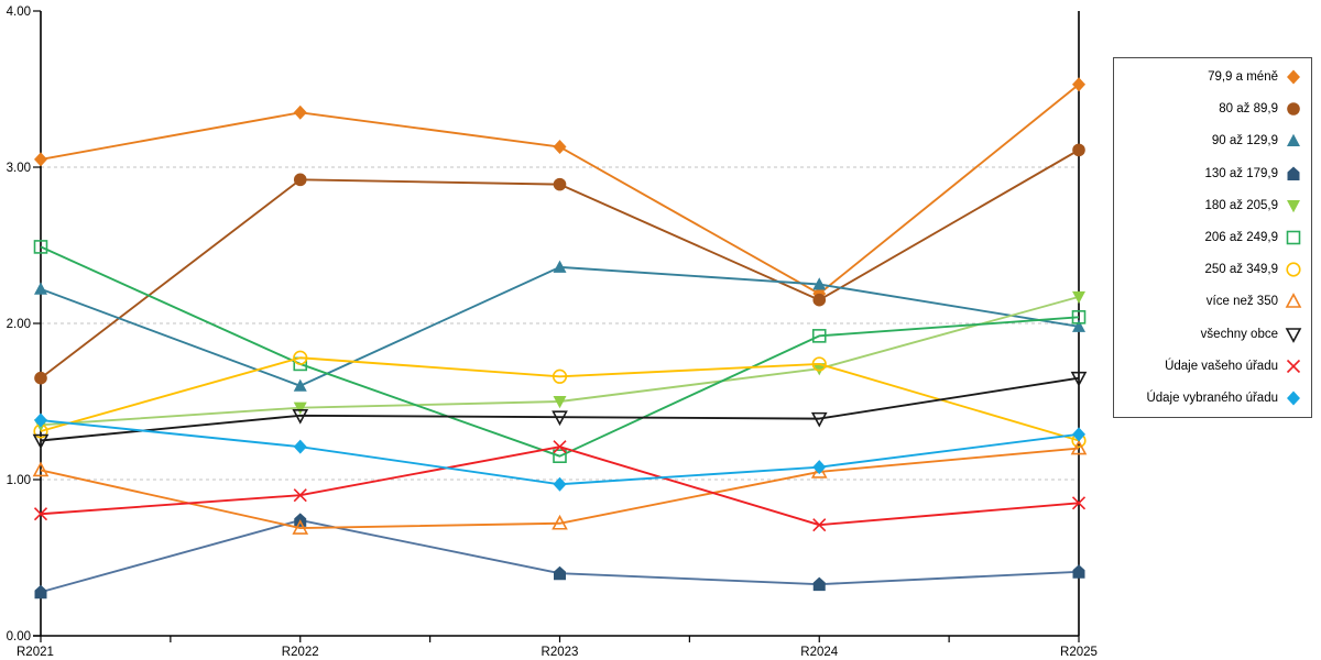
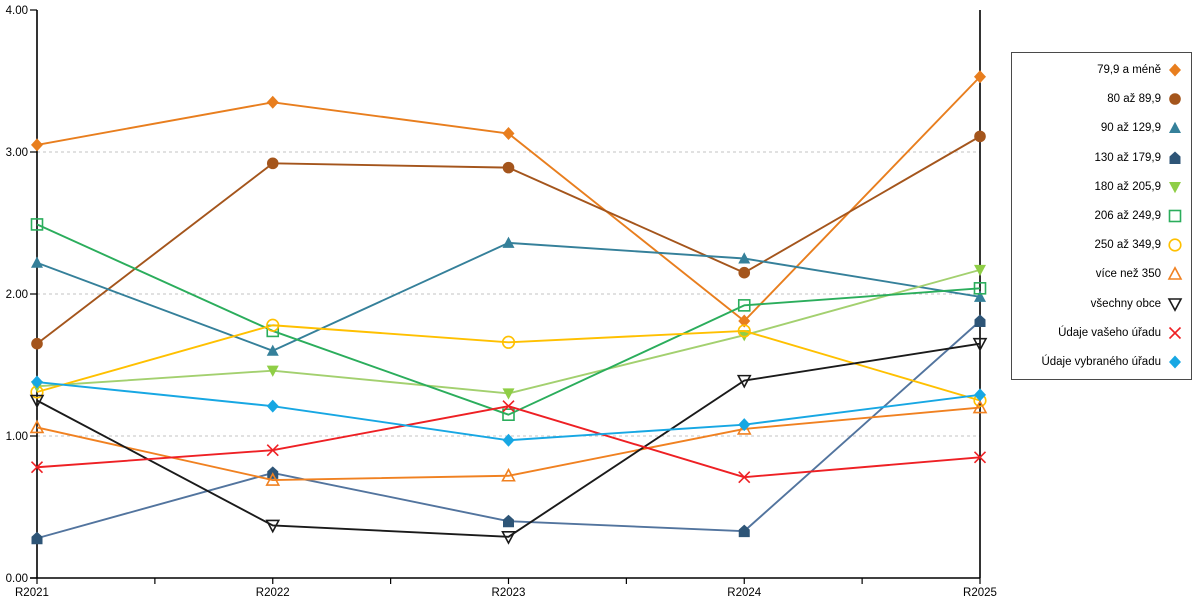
všechny obce/R2022: 1.41 -> 0.37
180 až 205,9/R2023: 1.50 -> 1.30
všechny obce/R2023: 1.40 -> 0.29
79,9 a méně/R2024: 2.19 -> 1.81
130 až 179,9/R2025: 0.41 -> 1.81
